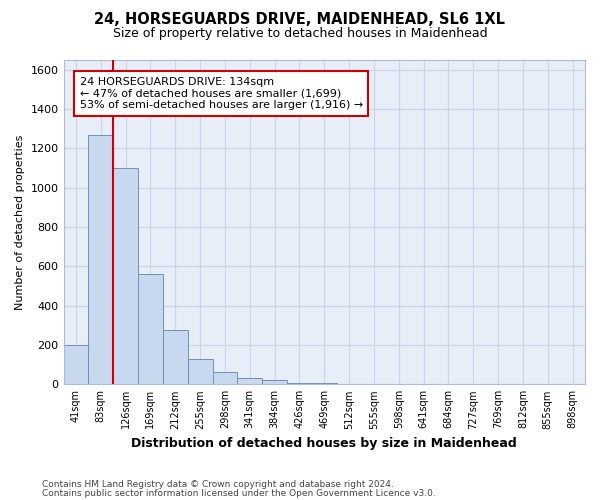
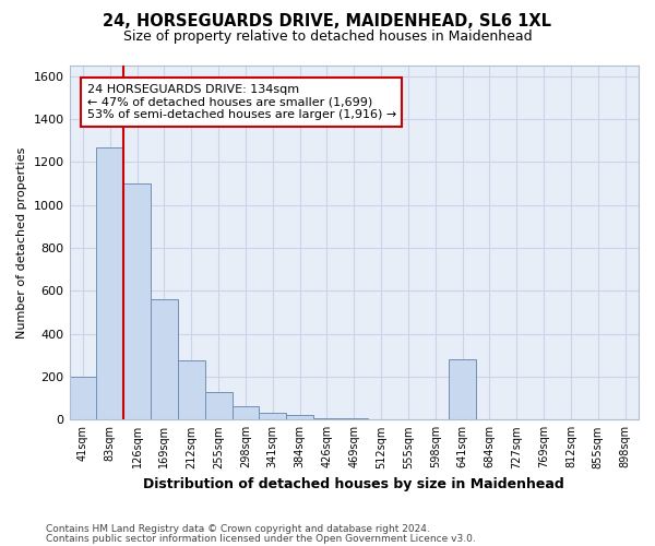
641sqm: 0 -> 280
